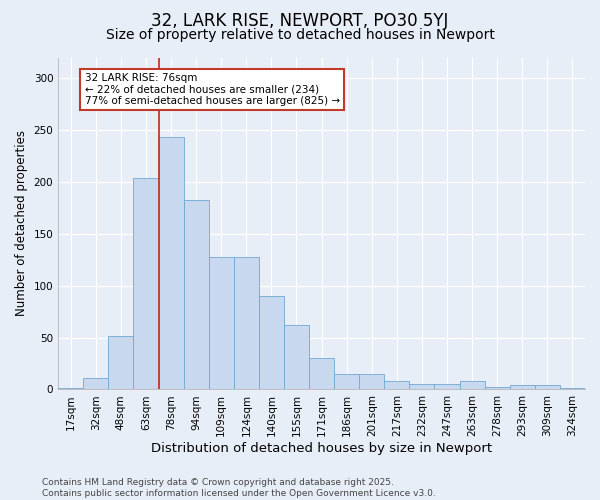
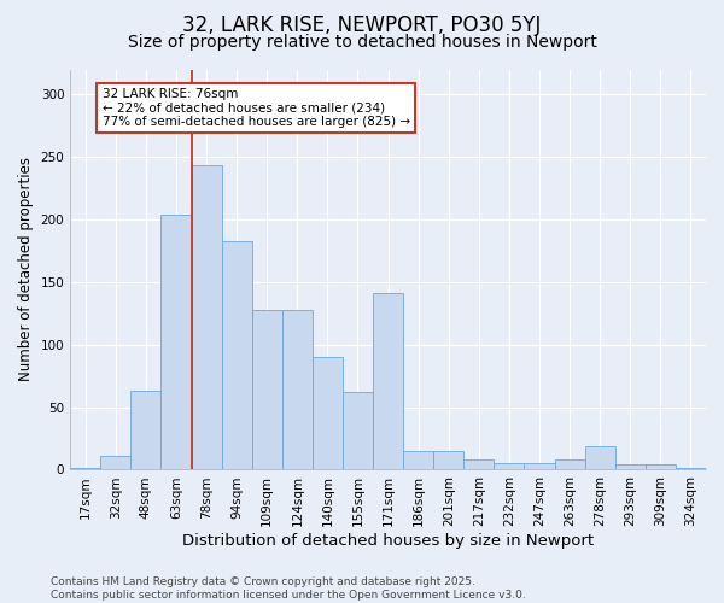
48sqm: 52 -> 63
171sqm: 30 -> 141
278sqm: 2 -> 19
